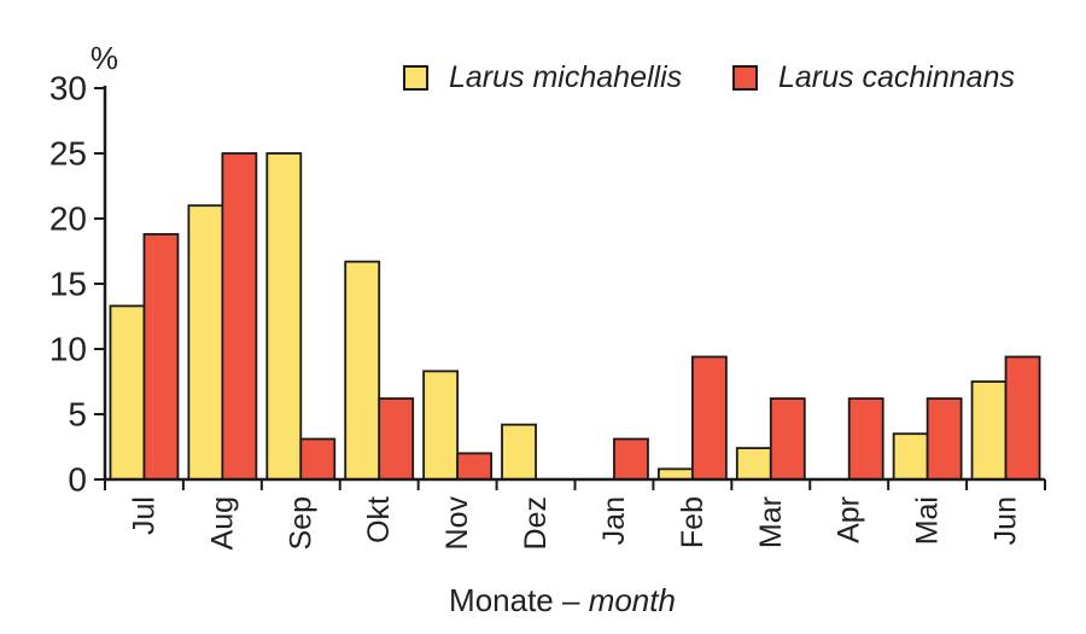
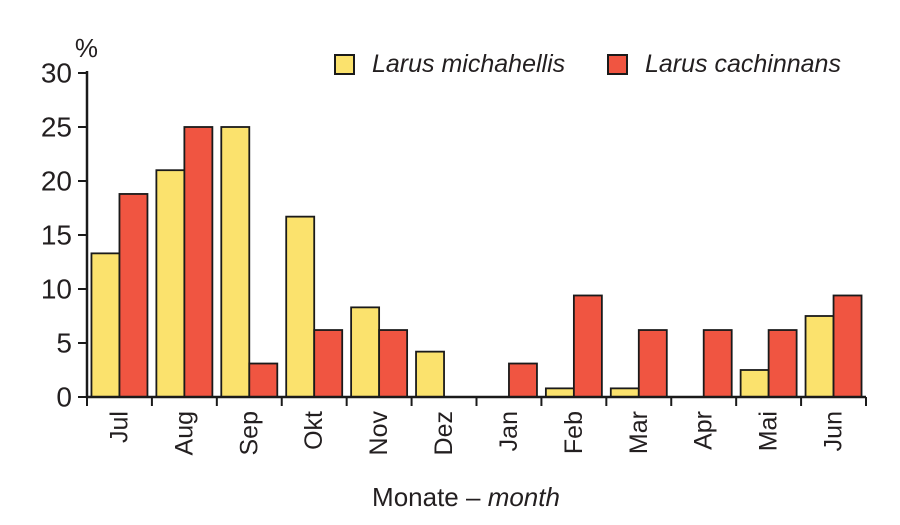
Larus cachinnans/Nov: 2.0 -> 6.2
Larus michahellis/Mar: 2.4 -> 0.8
Larus michahellis/Mai: 3.5 -> 2.5
